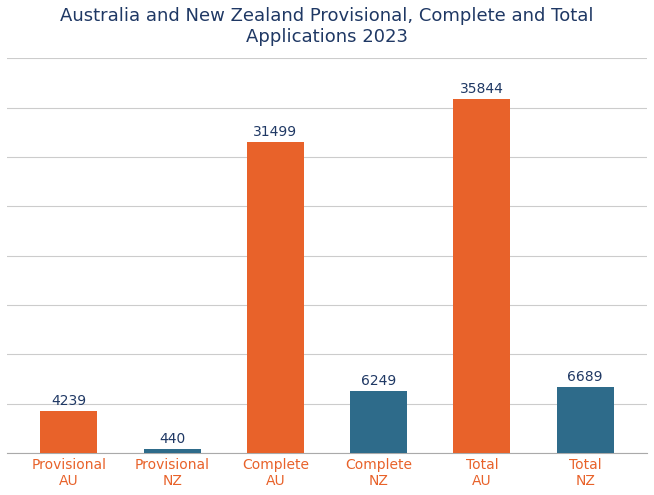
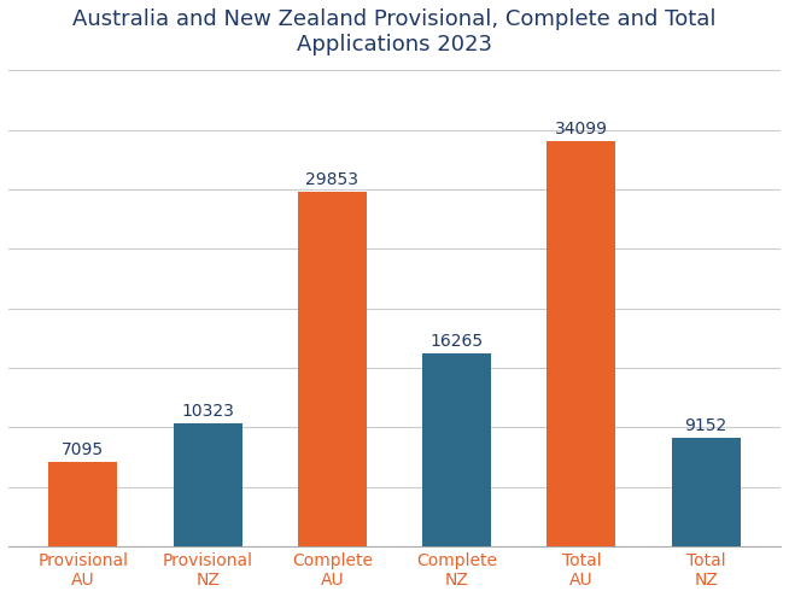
Provisional AU: 4239 -> 7095
Provisional NZ: 440 -> 10323
Complete AU: 31499 -> 29853
Complete NZ: 6249 -> 16265
Total AU: 35844 -> 34099
Total NZ: 6689 -> 9152
